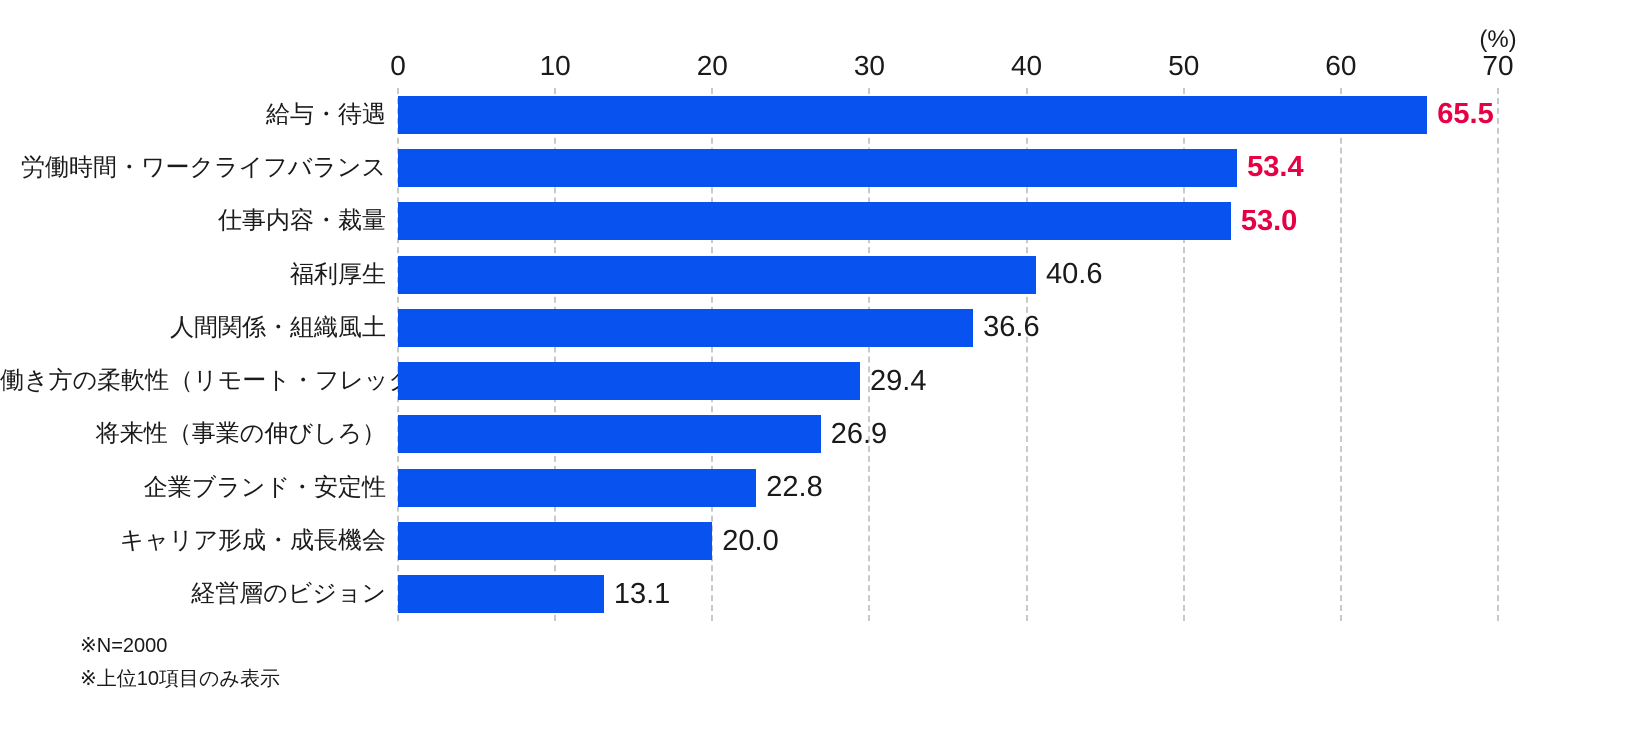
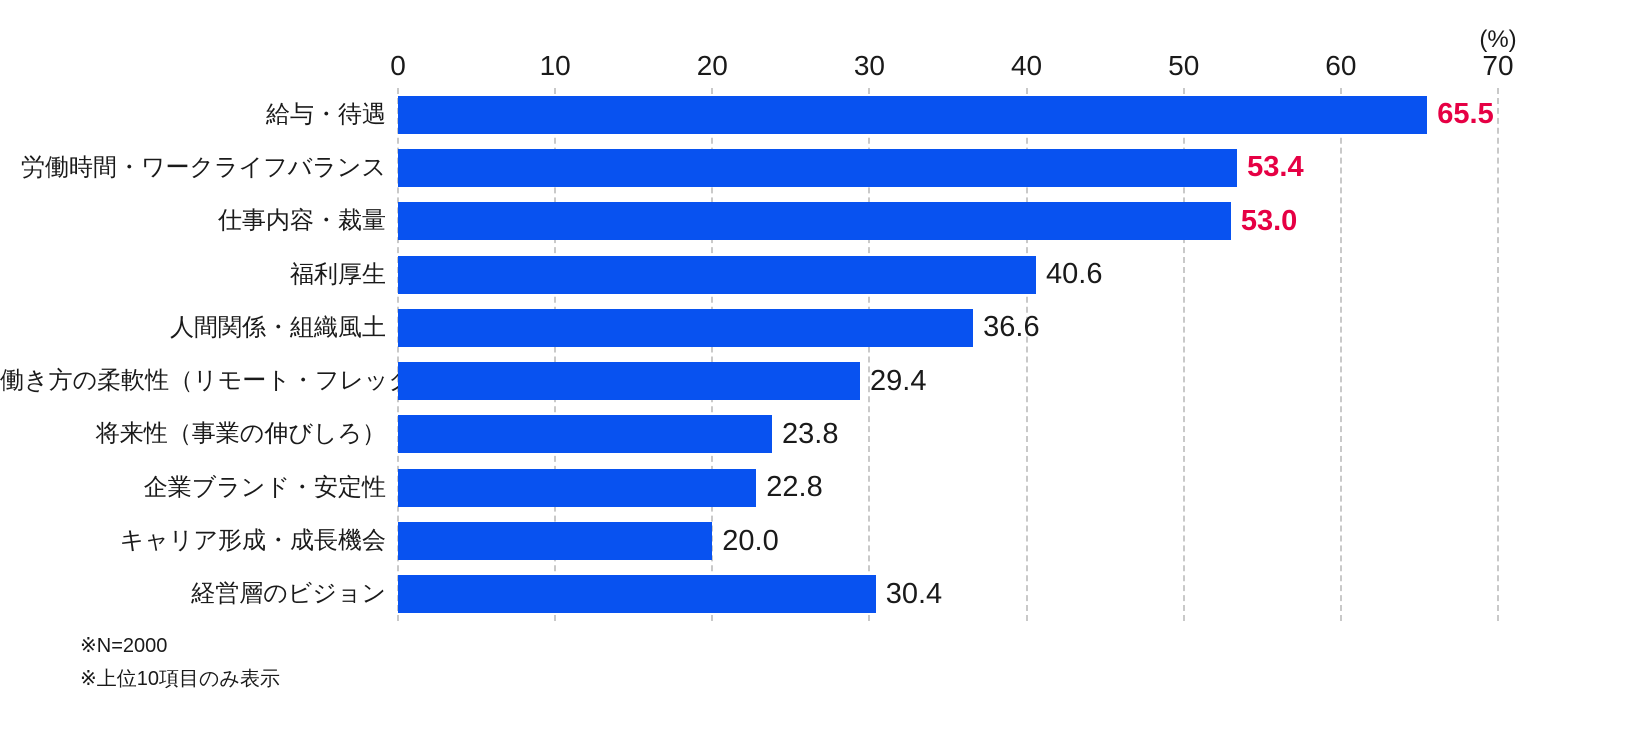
将来性（事業の伸びしろ）: 26.9 -> 23.8
経営層のビジョン: 13.1 -> 30.4
